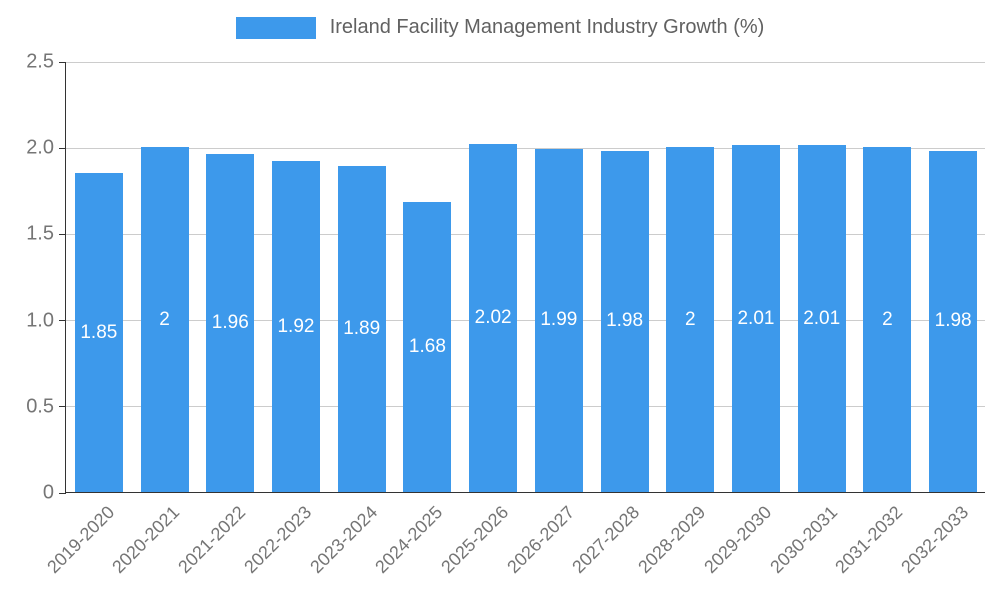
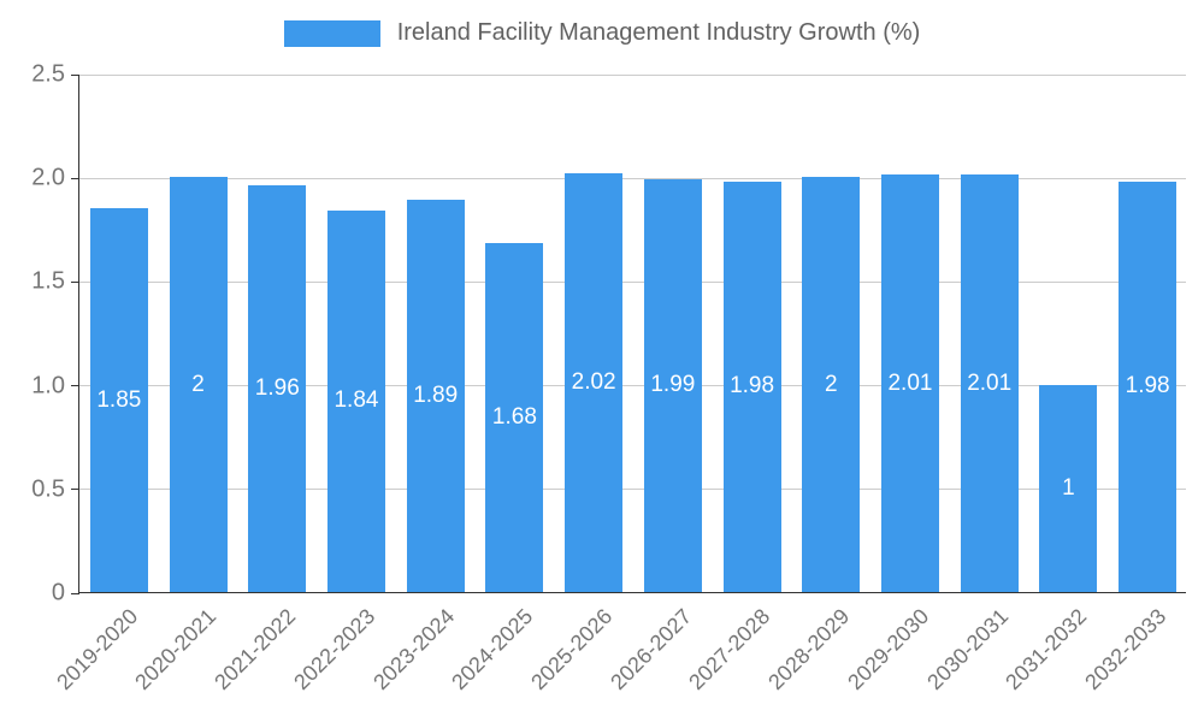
2022-2023: 1.92 -> 1.84
2031-2032: 2 -> 1
